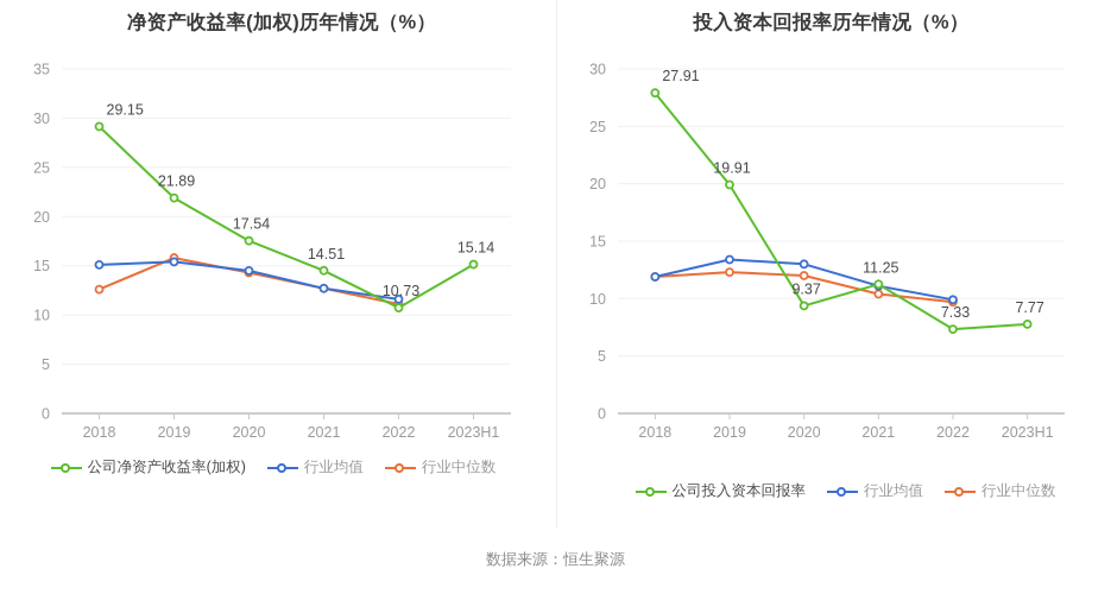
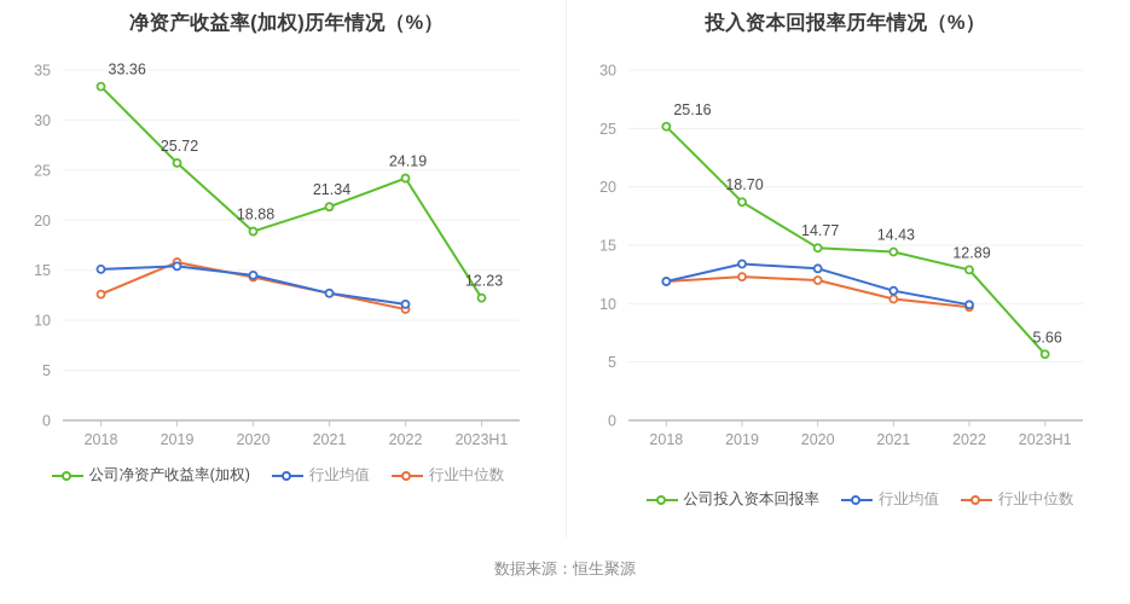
净资产收益率(加权)历年情况（%）/公司净资产收益率(加权)/2018: 29.15 -> 33.36
净资产收益率(加权)历年情况（%）/公司净资产收益率(加权)/2019: 21.89 -> 25.72
净资产收益率(加权)历年情况（%）/公司净资产收益率(加权)/2020: 17.54 -> 18.88
净资产收益率(加权)历年情况（%）/公司净资产收益率(加权)/2021: 14.51 -> 21.34
净资产收益率(加权)历年情况（%）/公司净资产收益率(加权)/2022: 10.73 -> 24.19
净资产收益率(加权)历年情况（%）/公司净资产收益率(加权)/2023H1: 15.14 -> 12.23
投入资本回报率历年情况（%）/公司投入资本回报率/2018: 27.91 -> 25.16
投入资本回报率历年情况（%）/公司投入资本回报率/2019: 19.91 -> 18.70
投入资本回报率历年情况（%）/公司投入资本回报率/2020: 9.37 -> 14.77
投入资本回报率历年情况（%）/公司投入资本回报率/2021: 11.25 -> 14.43
投入资本回报率历年情况（%）/公司投入资本回报率/2022: 7.33 -> 12.89
投入资本回报率历年情况（%）/公司投入资本回报率/2023H1: 7.77 -> 5.66
